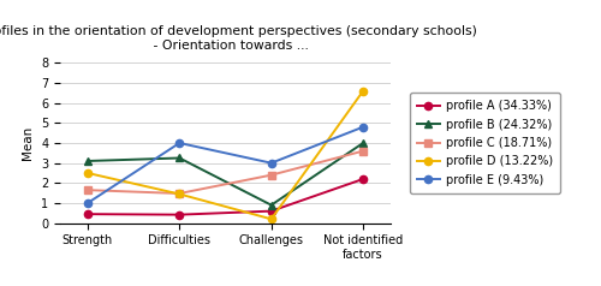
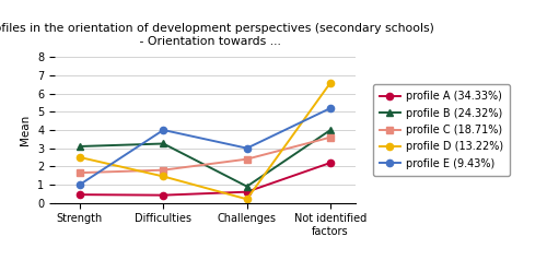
profile C (18.71%)/Difficulties: 1.5 -> 1.8
profile E (9.43%)/Not identified factors: 4.8 -> 5.2
